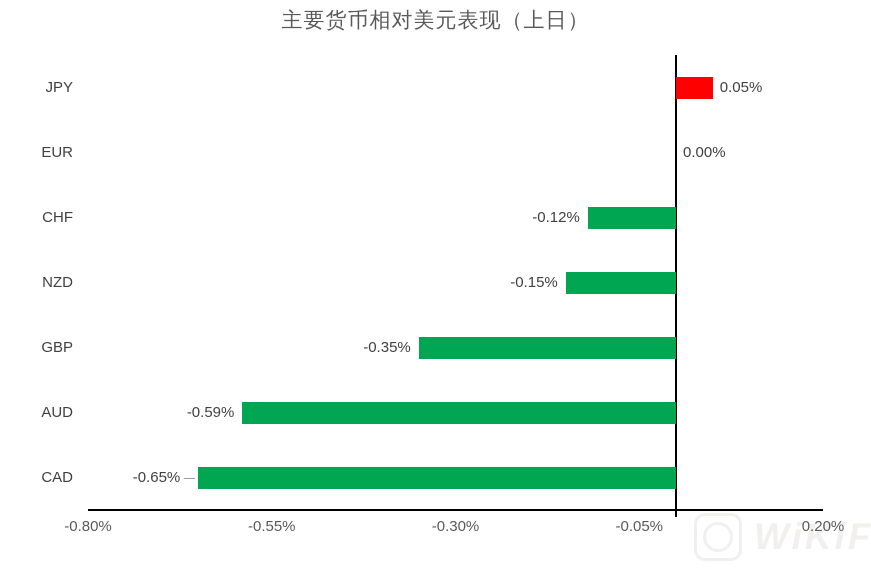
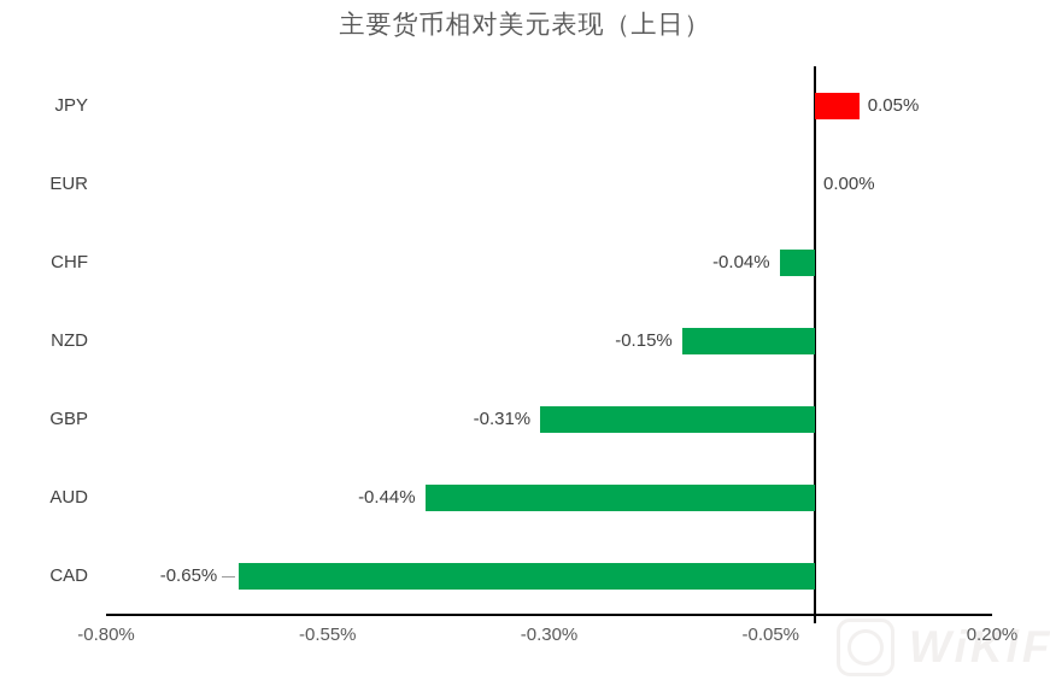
CHF: -0.12% -> -0.04%
GBP: -0.35% -> -0.31%
AUD: -0.59% -> -0.44%
